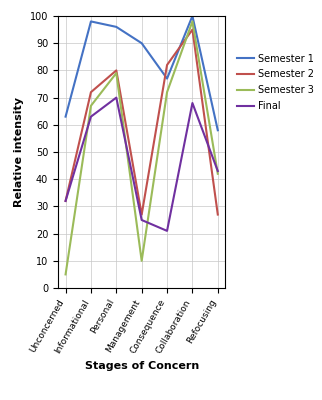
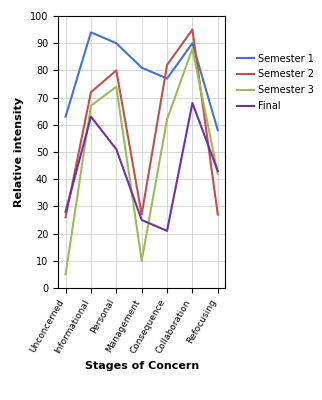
Semester 2/Unconcerned: 32 -> 26
Final/Unconcerned: 32 -> 28
Semester 1/Informational: 98 -> 94
Semester 1/Personal: 96 -> 90
Semester 3/Personal: 79 -> 74
Final/Personal: 70 -> 51
Semester 1/Management: 90 -> 81
Semester 3/Consequence: 72 -> 62
Semester 1/Collaboration: 100 -> 90
Semester 3/Collaboration: 98 -> 88
